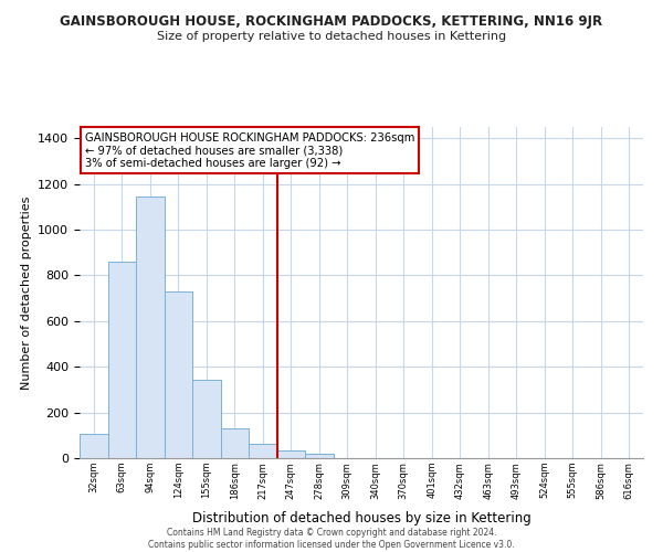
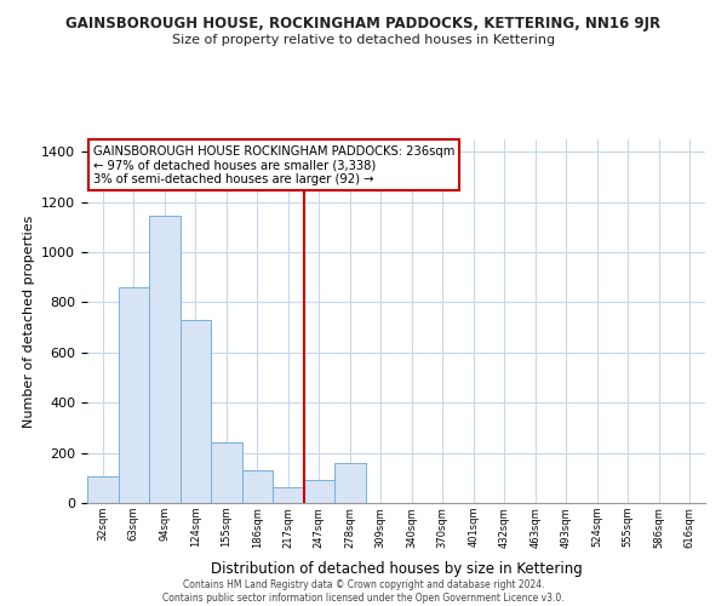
155sqm: 345 -> 240
247sqm: 32 -> 90
278sqm: 18 -> 160
